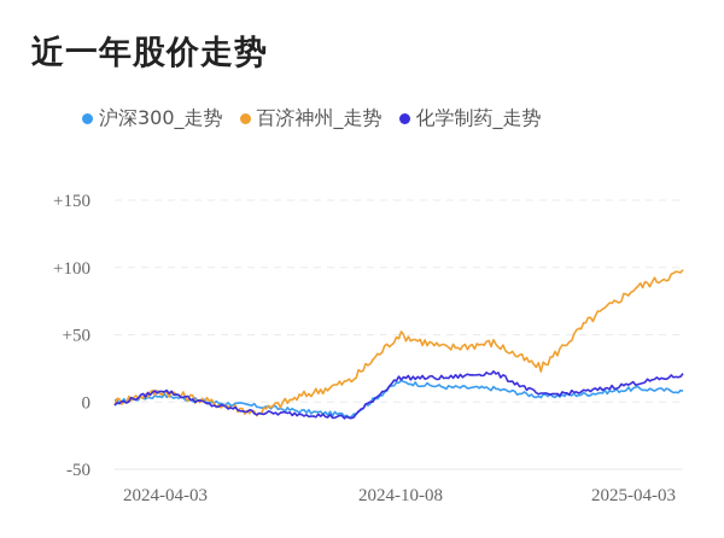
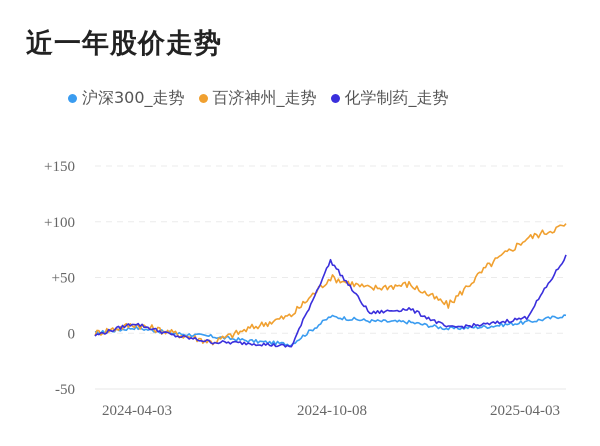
化学制药_走势/2024-10-08: 18 -> 65
沪深300_走势/2025-04-03: 8 -> 16
化学制药_走势/2025-04-03: 20 -> 69
